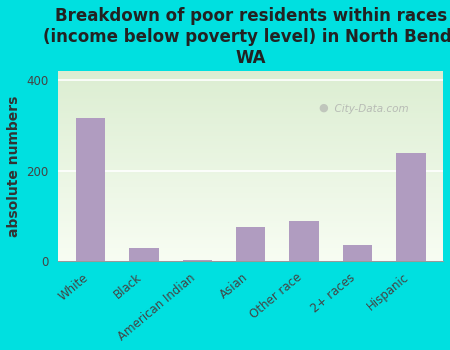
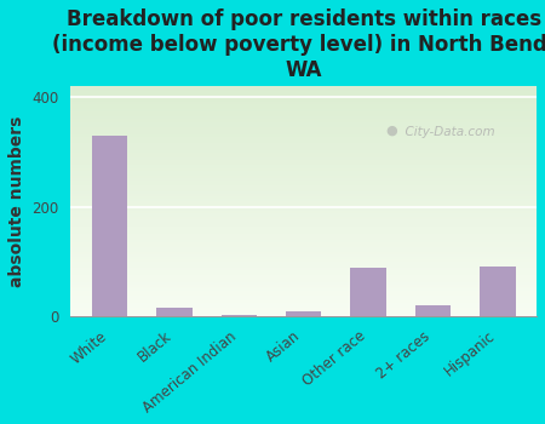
White: 315 -> 330
Black: 30 -> 17
Asian: 75 -> 10
2+ races: 35 -> 20
Hispanic: 240 -> 92
